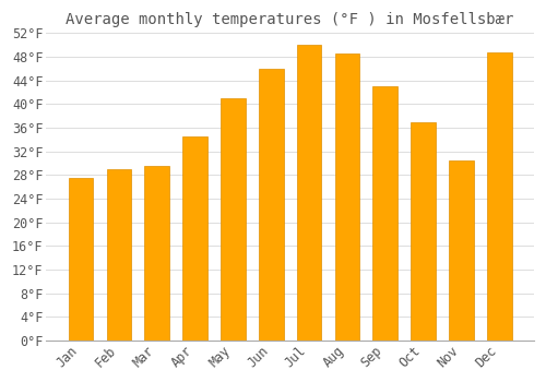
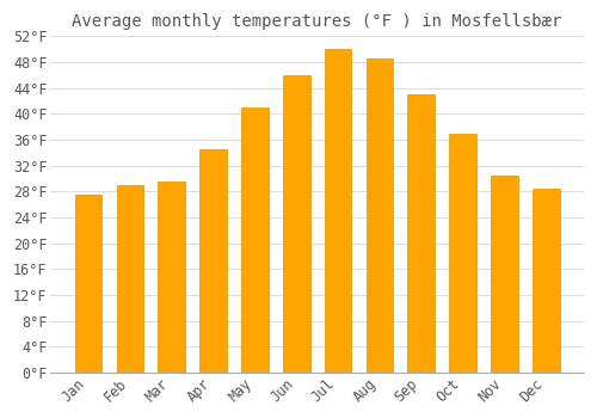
Dec: 48.8°F -> 28.4°F
